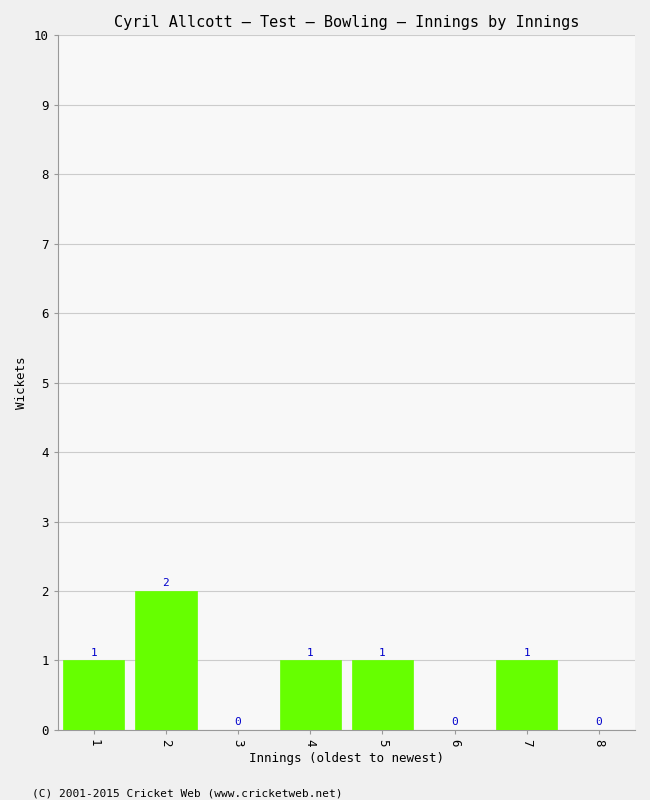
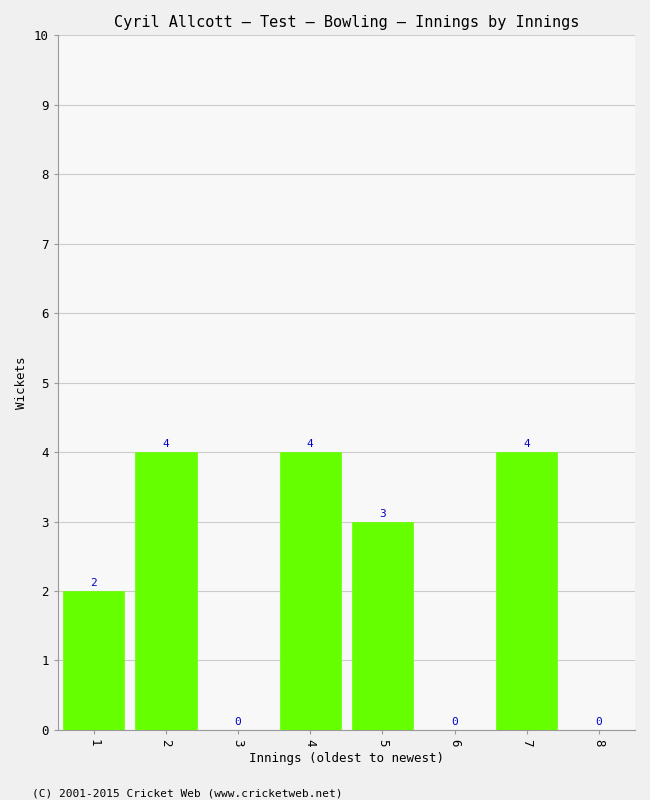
1: 1 -> 2
2: 2 -> 4
4: 1 -> 4
5: 1 -> 3
7: 1 -> 4
